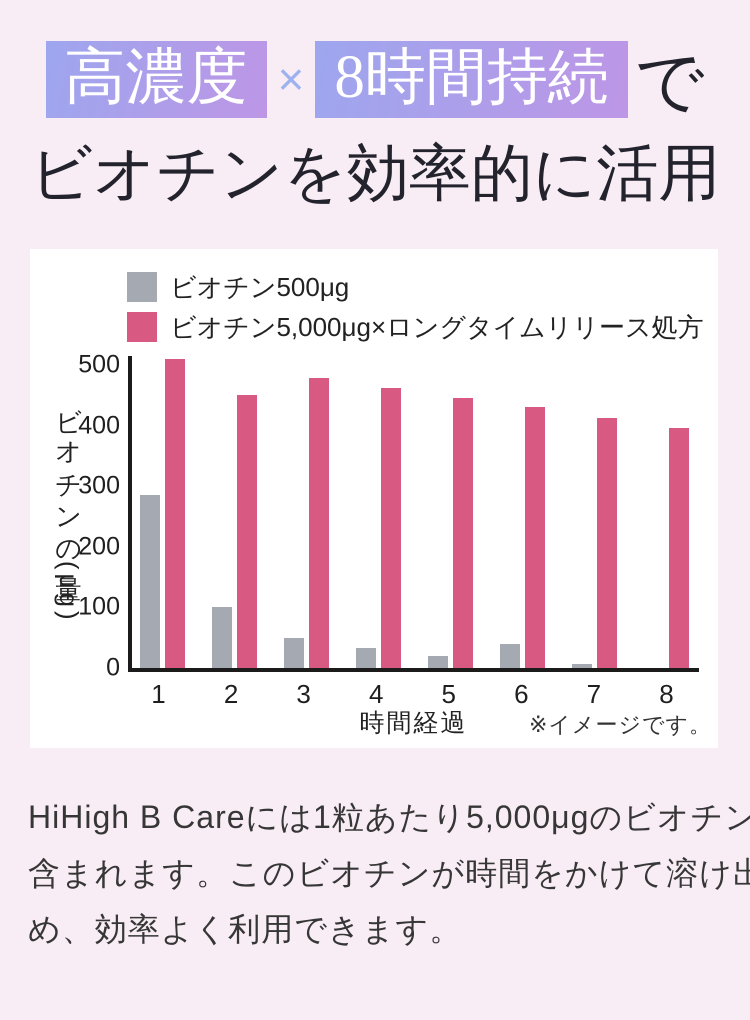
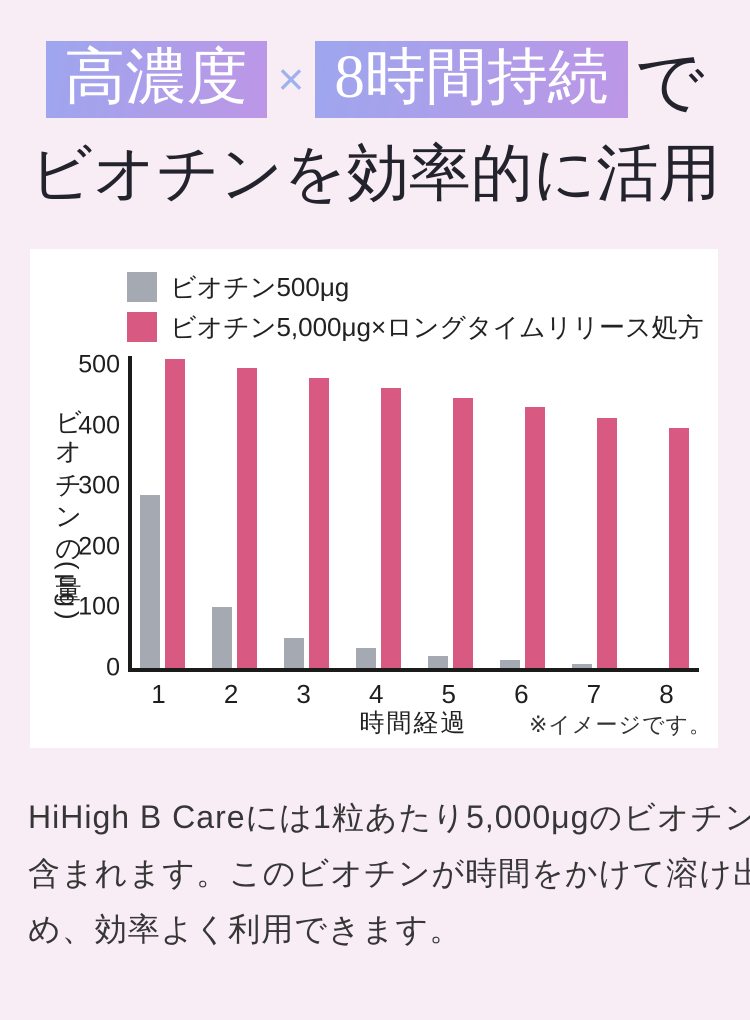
ビオチン5,000μg×ロングタイムリリース処方/2: 450 -> 500
ビオチン500μg/6: 40 -> 10
